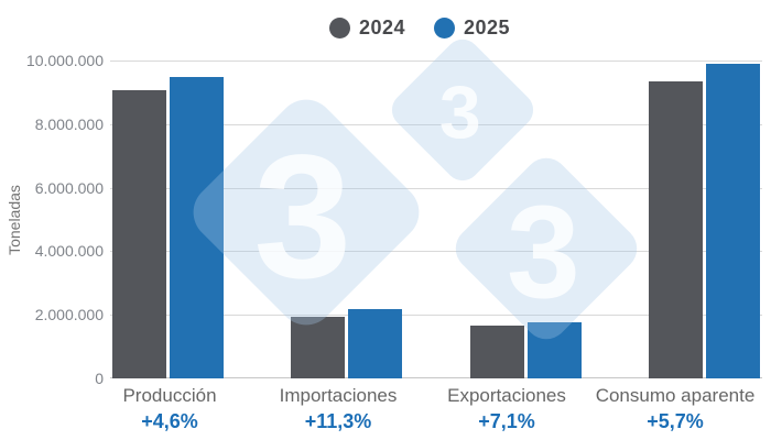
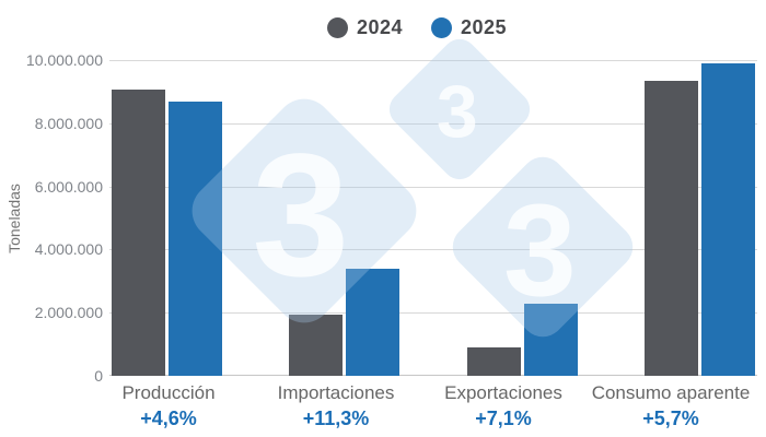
2025/Producción: 9500000 -> 8700000
2025/Importaciones: 2200000 -> 3400000
2024/Exportaciones: 1700000 -> 900000
2025/Exportaciones: 1800000 -> 2300000
